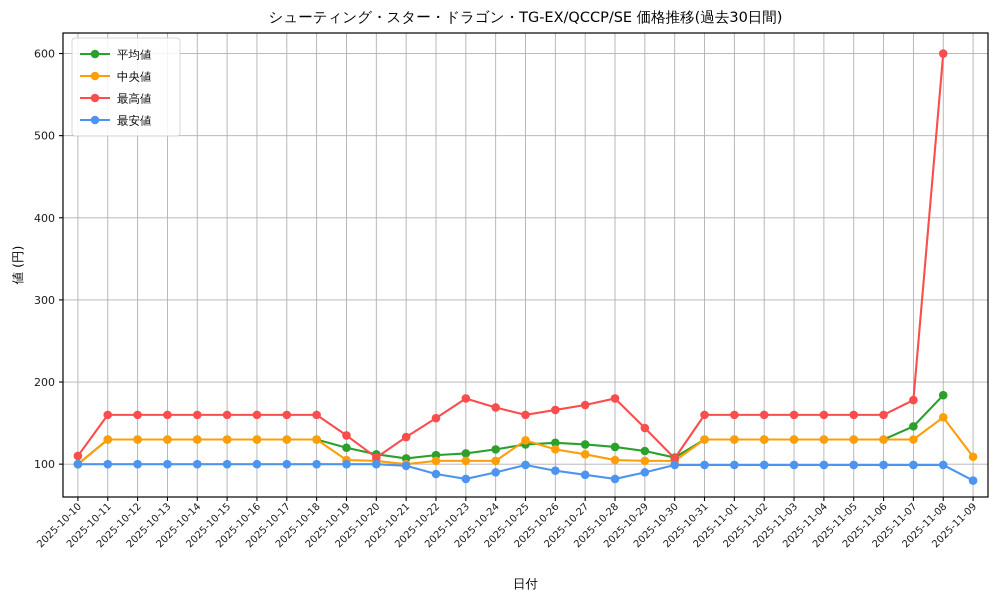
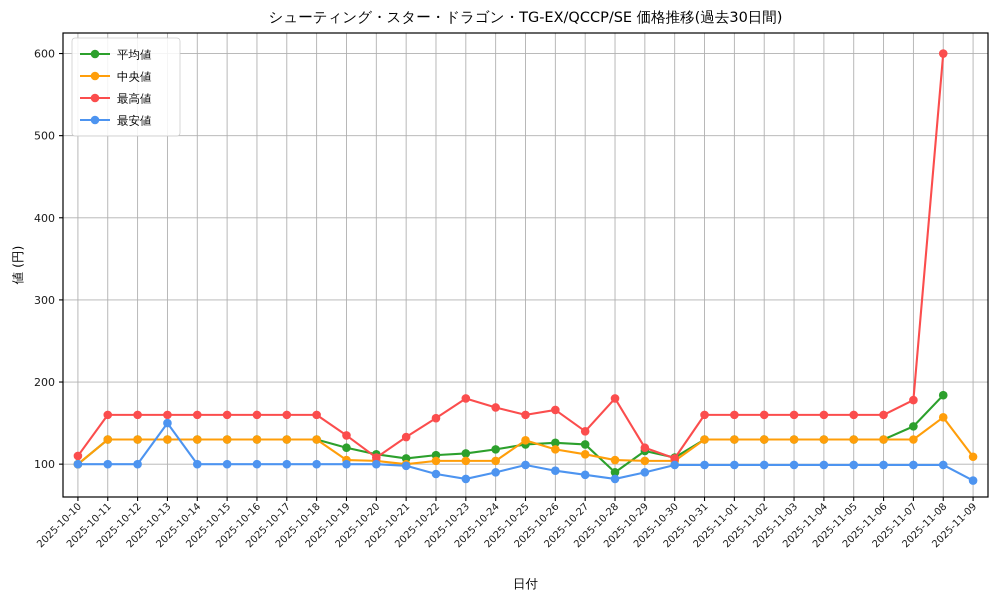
最安値/2025-10-13: 100 -> 150
最高値/2025-10-27: 170 -> 140
平均値/2025-10-28: 120 -> 90
最高値/2025-10-29: 140 -> 120
